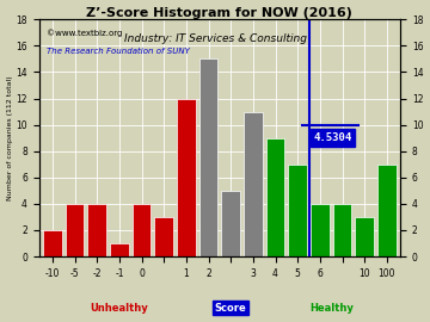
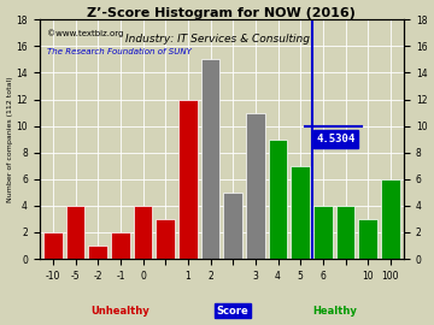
-2: 4 -> 1
-1: 1 -> 2
100: 7 -> 6
